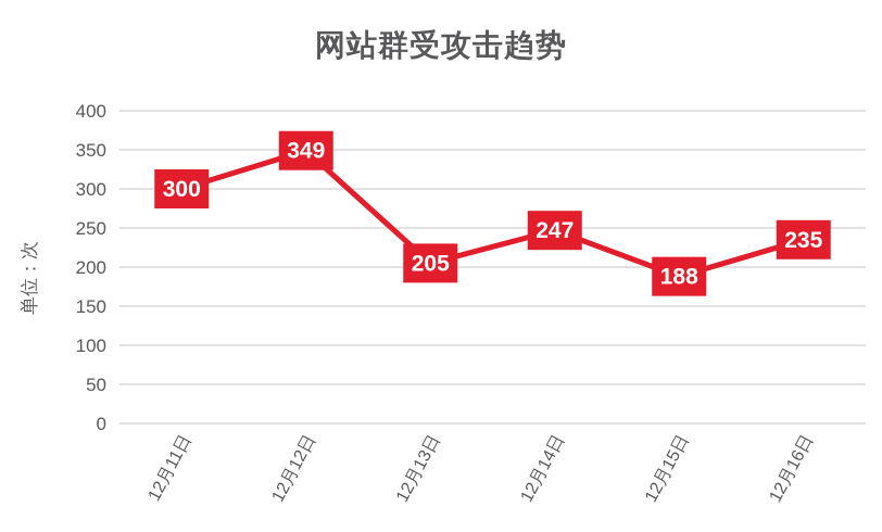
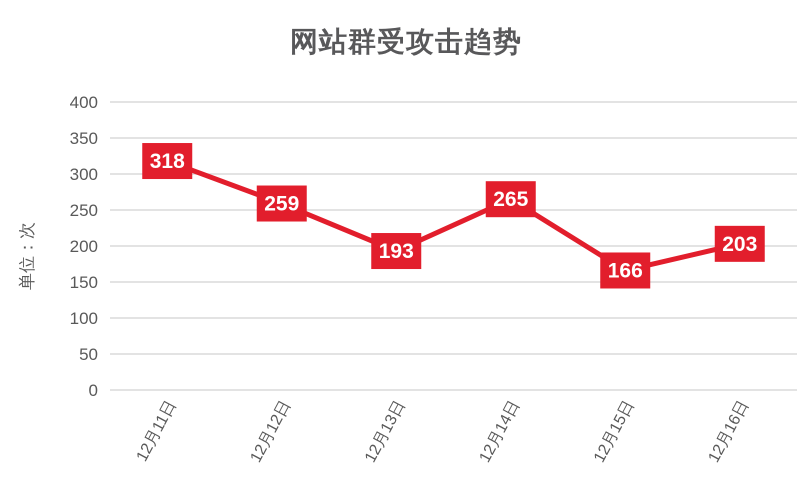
12月11日: 300 -> 318
12月12日: 349 -> 259
12月13日: 205 -> 193
12月14日: 247 -> 265
12月15日: 188 -> 166
12月16日: 235 -> 203
